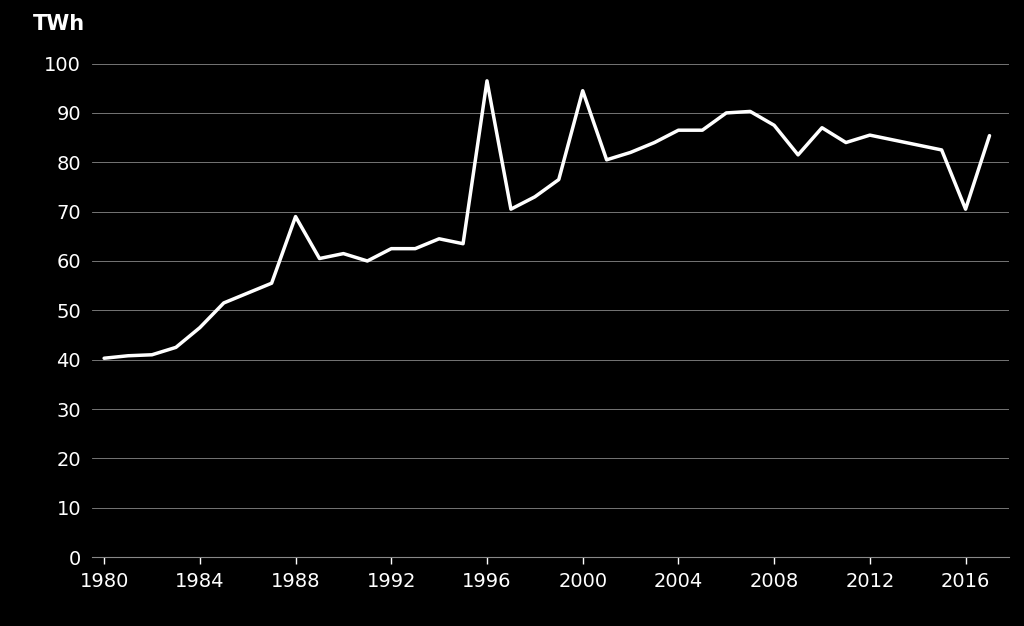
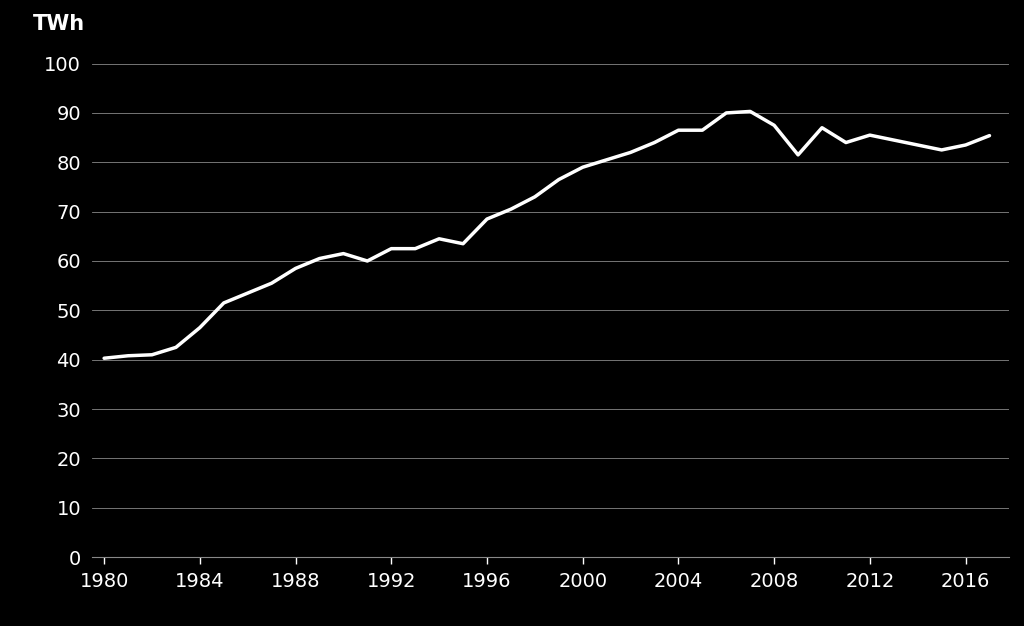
1988: 69.0 -> 58.5
1996: 96.5 -> 68.5
2000: 94.5 -> 79.0
2016: 70.5 -> 83.5
